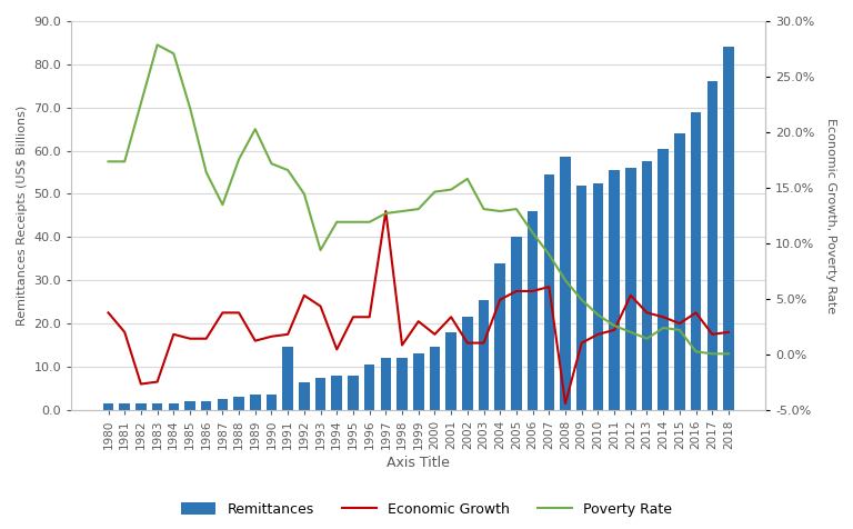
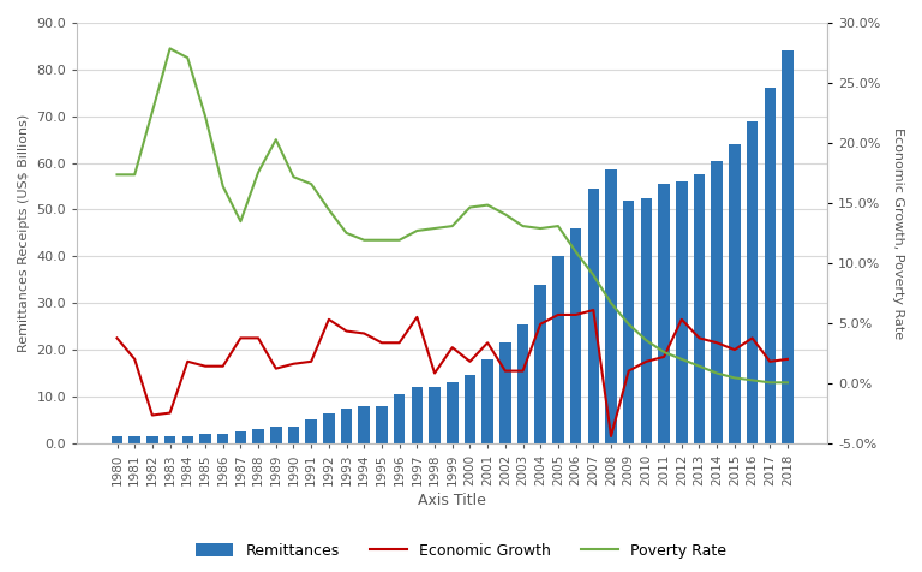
Remittances/1991: 14.5 -> 5.0
Poverty Rate/1993: 37.0 -> 45.0
Economic Growth/1994: 14.0 -> 23.5
Economic Growth/1997: 46.0 -> 27.0
Poverty Rate/2002: 53.5 -> 49.0
Poverty Rate/2014: 19.0 -> 15.0
Poverty Rate/2015: 18.5 -> 14.0
